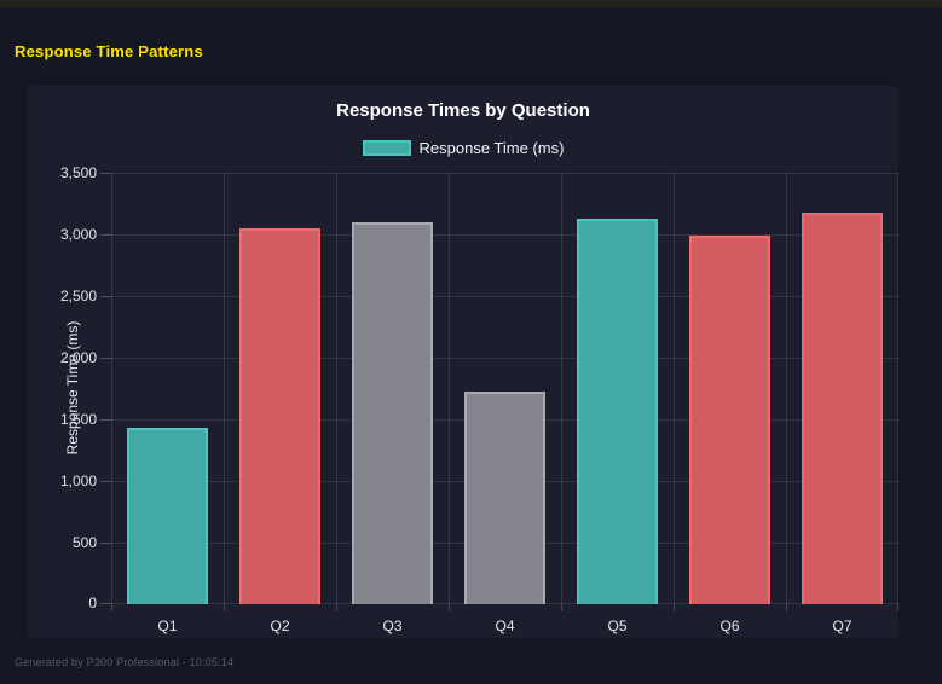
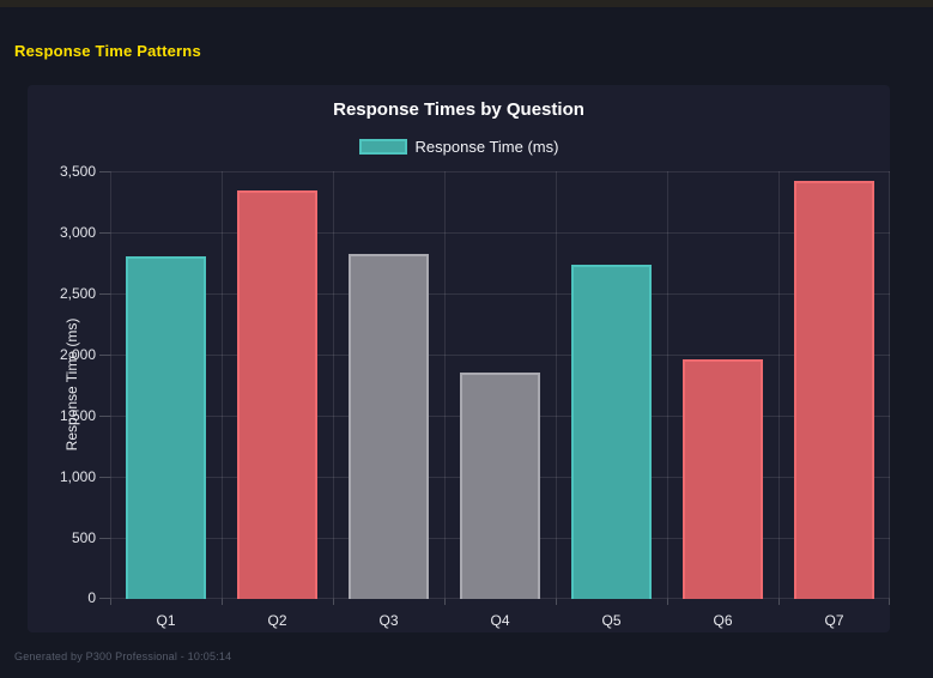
Q1: 1430 -> 2800
Q2: 3050 -> 3340
Q3: 3100 -> 2820
Q4: 1730 -> 1850
Q5: 3130 -> 2740
Q6: 2990 -> 1960
Q7: 3180 -> 3420
